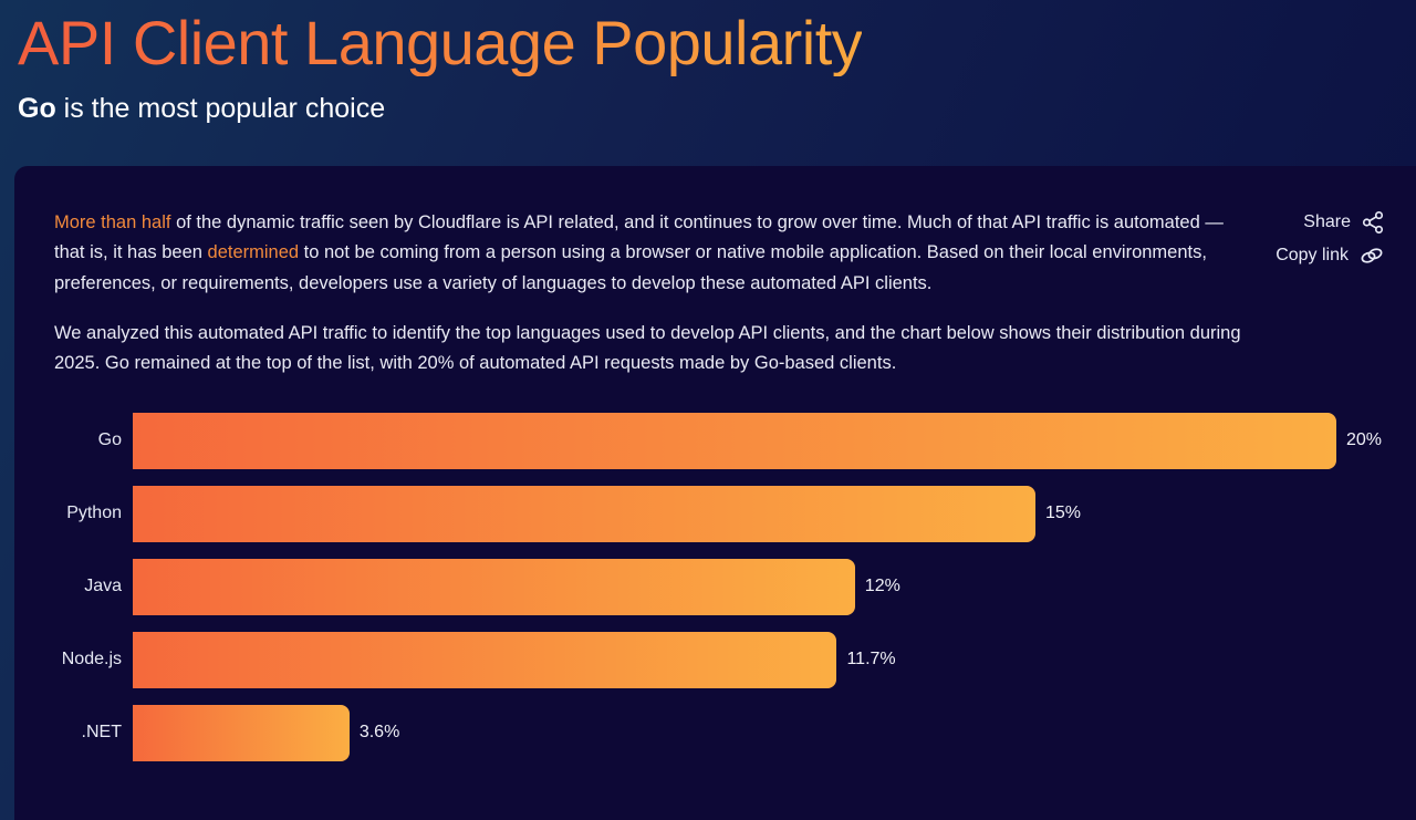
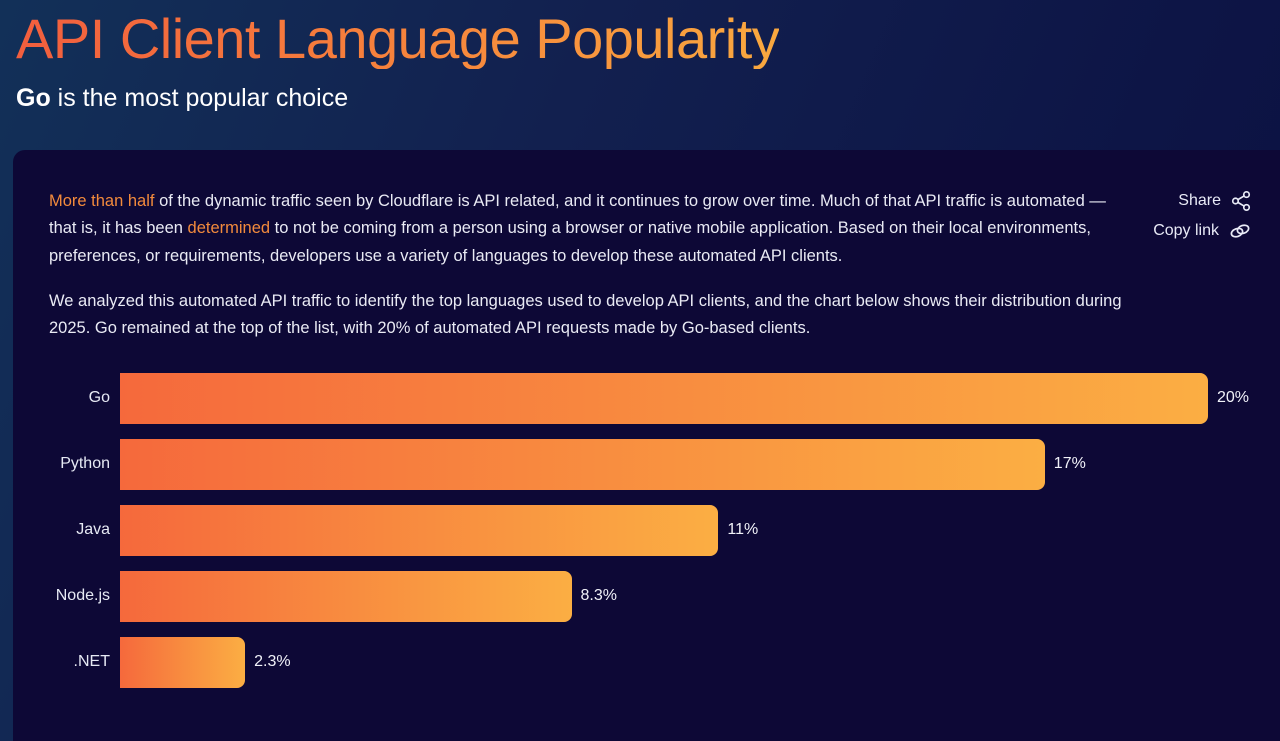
Python: 15% -> 17%
Java: 12% -> 11%
Node.js: 11.7% -> 8.3%
.NET: 3.6% -> 2.3%
